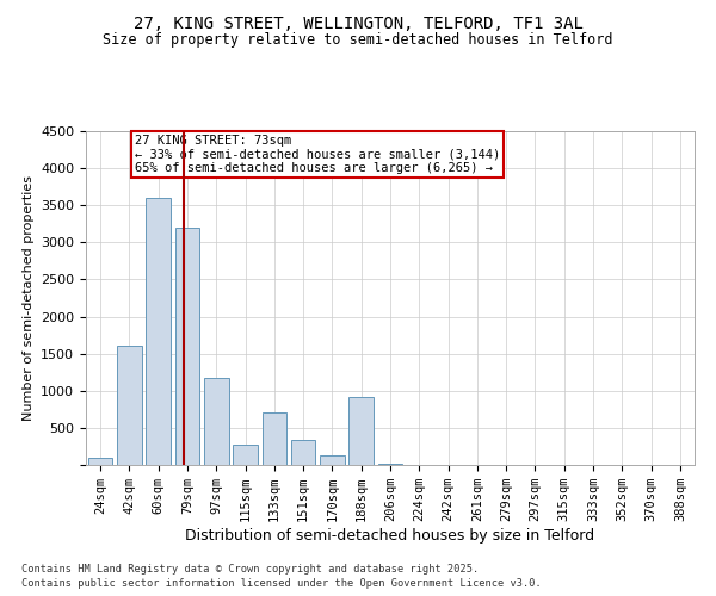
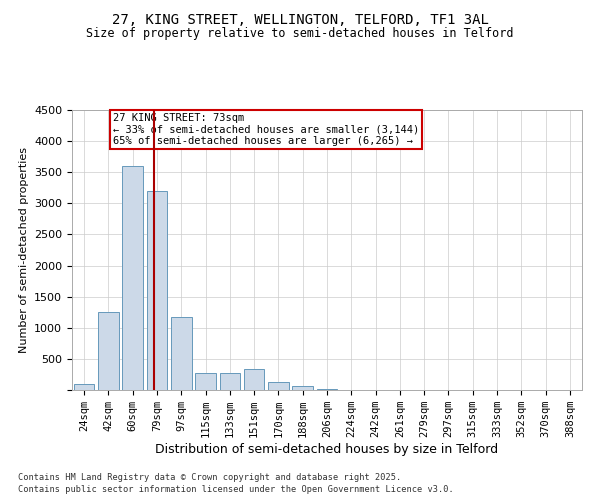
42sqm: 1600 -> 1250
133sqm: 700 -> 280
188sqm: 920 -> 60
